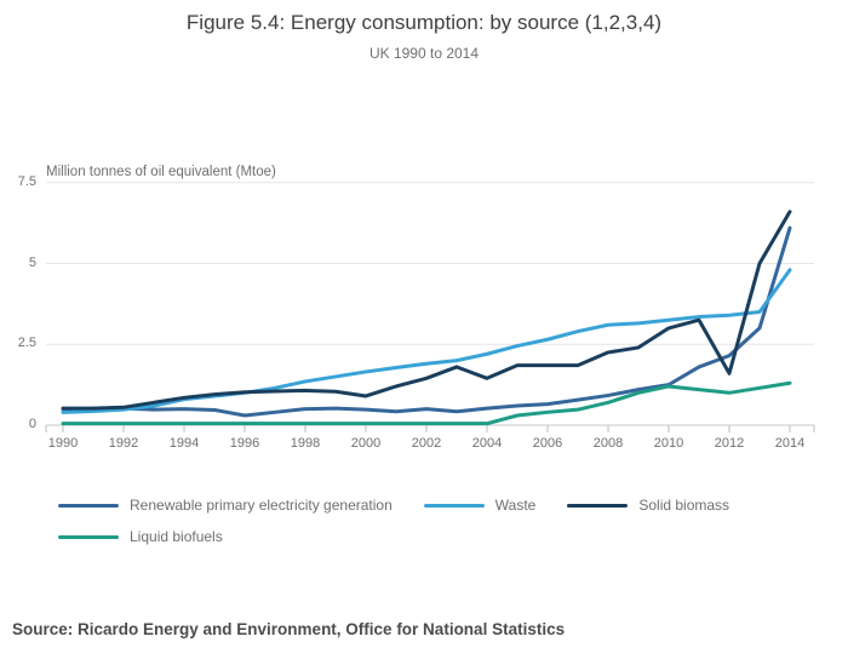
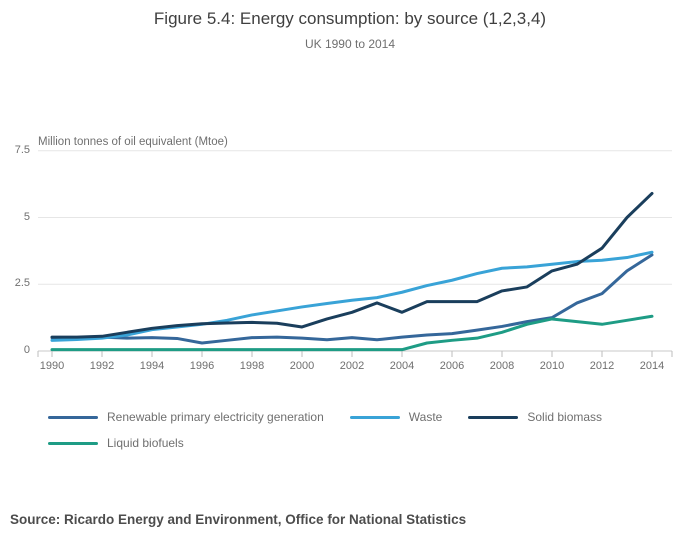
Solid biomass/2012: 1.6 -> 3.9
Renewable primary electricity generation/2014: 6.1 -> 3.6
Waste/2014: 4.8 -> 3.7
Solid biomass/2014: 6.6 -> 5.9
